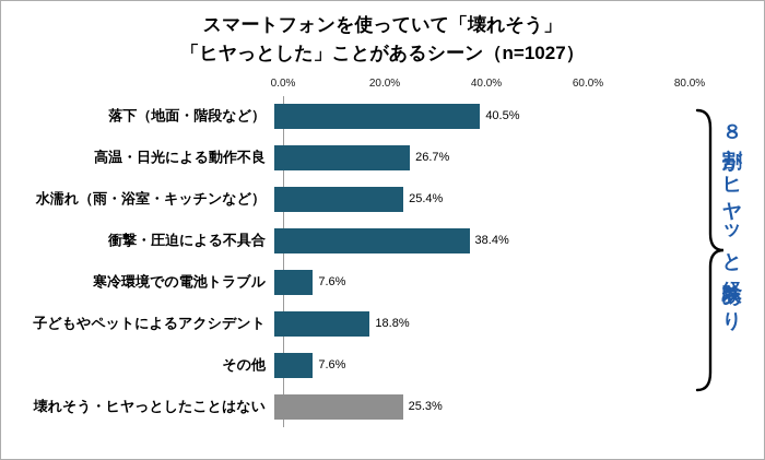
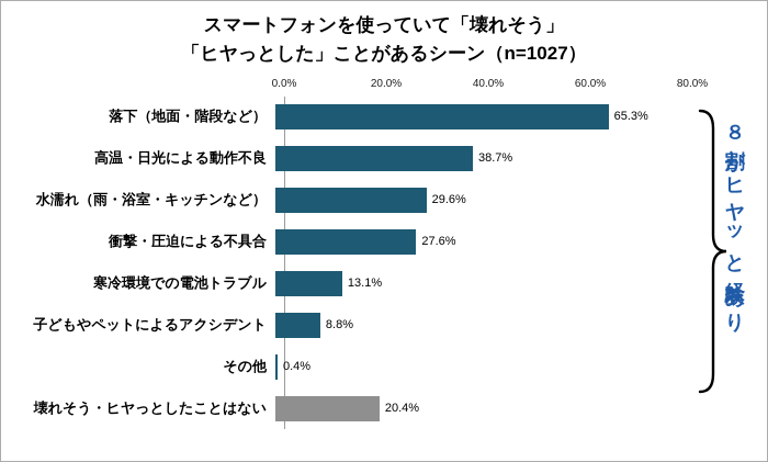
落下（地面・階段など）: 40.5% -> 65.3%
高温・日光による動作不良: 26.7% -> 38.7%
水濡れ（雨・浴室・キッチンなど）: 25.4% -> 29.6%
衝撃・圧迫による不具合: 38.4% -> 27.6%
寒冷環境での電池トラブル: 7.6% -> 13.1%
子どもやペットによるアクシデント: 18.8% -> 8.8%
その他: 7.6% -> 0.4%
壊れそう・ヒヤっとしたことはない: 25.3% -> 20.4%
